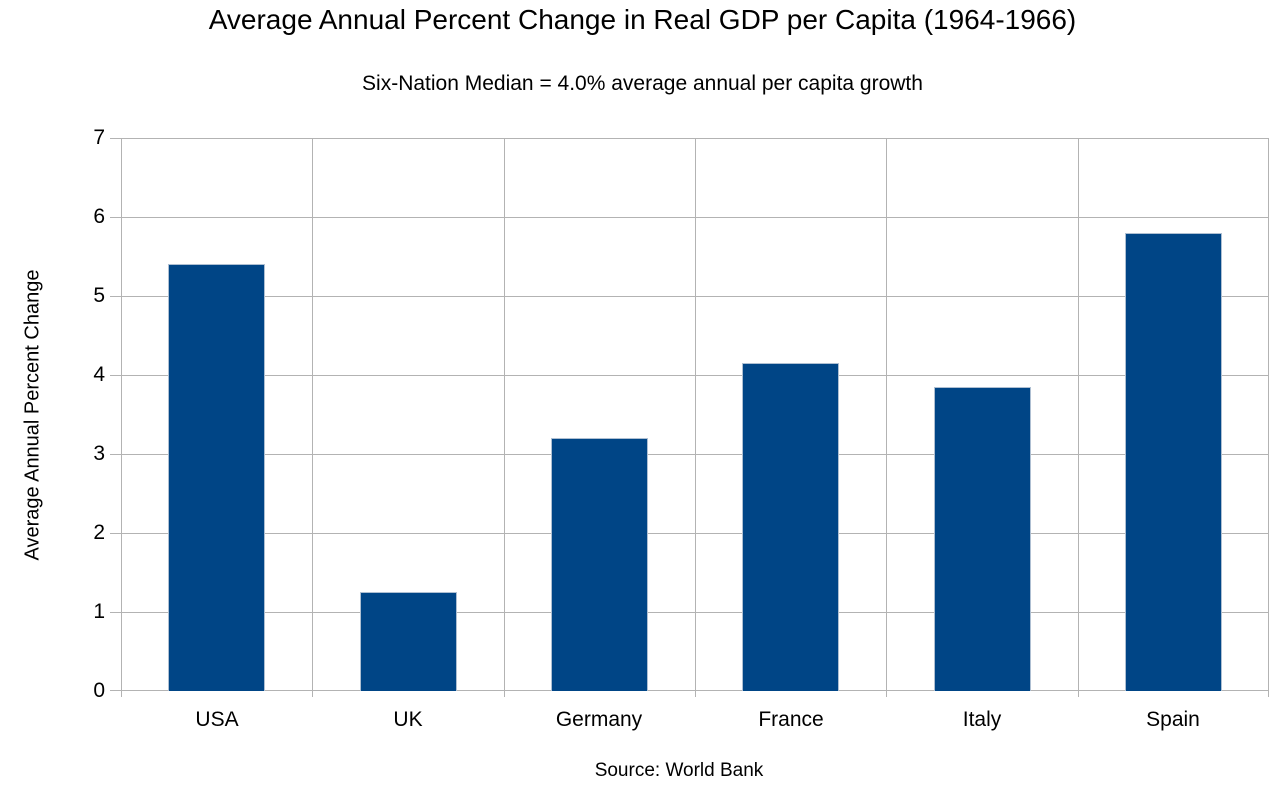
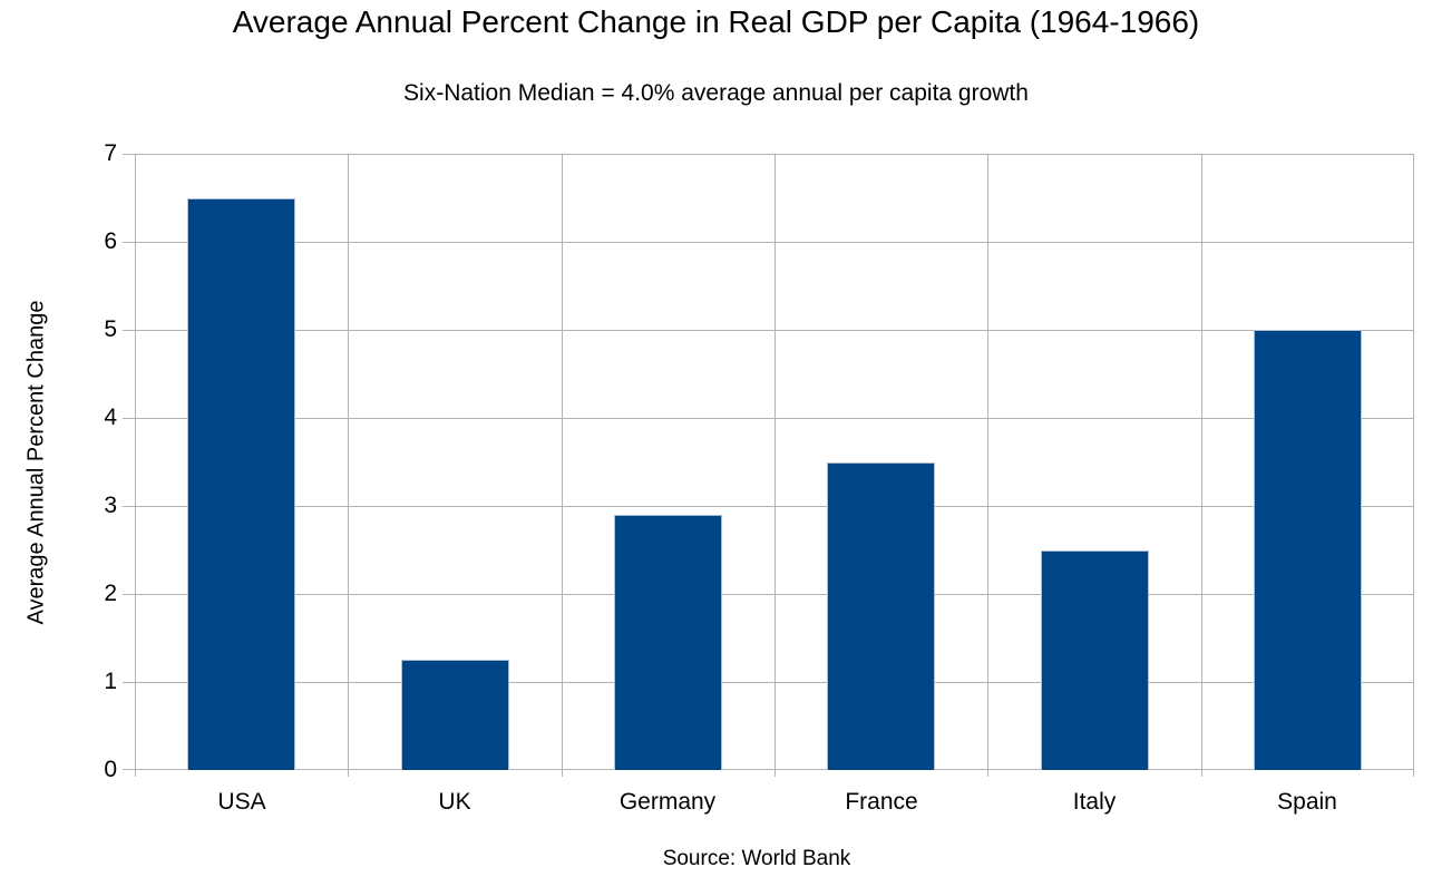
USA: 5.4 -> 6.5
Germany: 3.2 -> 2.9
France: 4.2 -> 3.5
Italy: 3.9 -> 2.5
Spain: 5.8 -> 5.0
